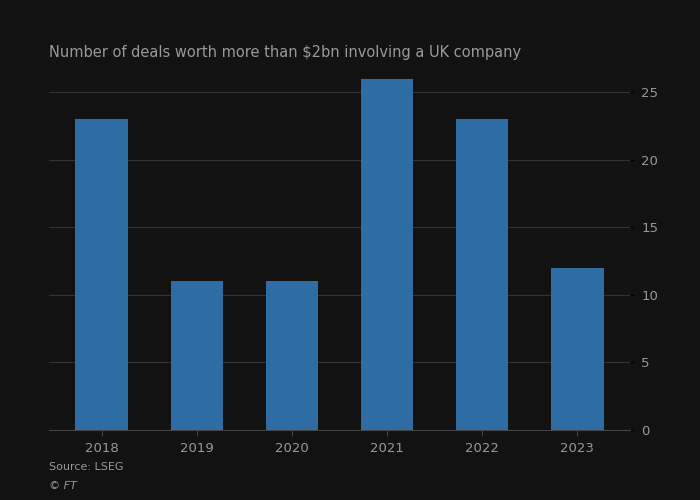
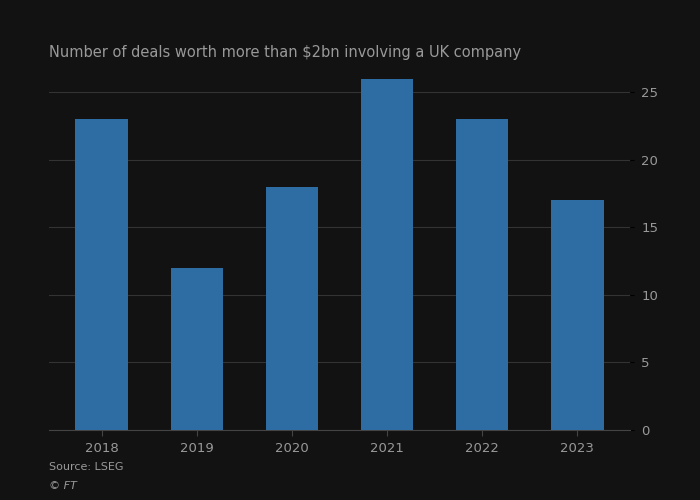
2019: 11 -> 12
2020: 11 -> 18
2023: 12 -> 17
